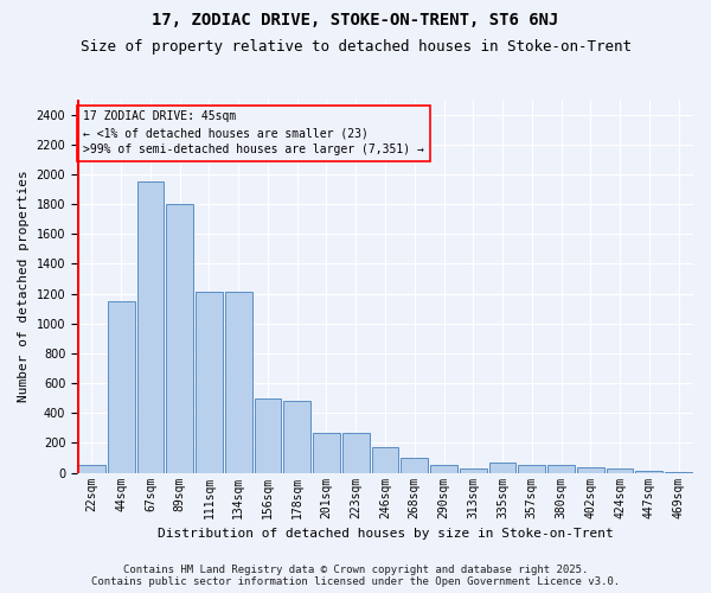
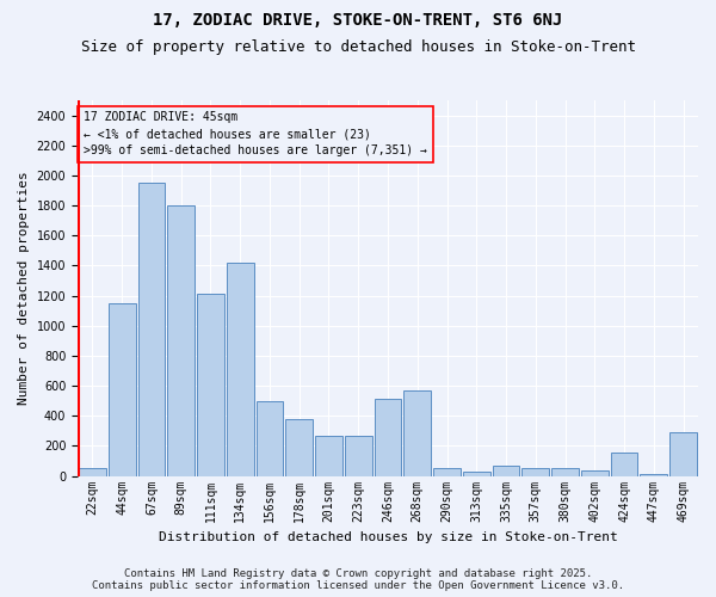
134sqm: 1210 -> 1420
178sqm: 480 -> 380
246sqm: 170 -> 510
268sqm: 100 -> 570
424sqm: 20 -> 160
469sqm: 10 -> 290
